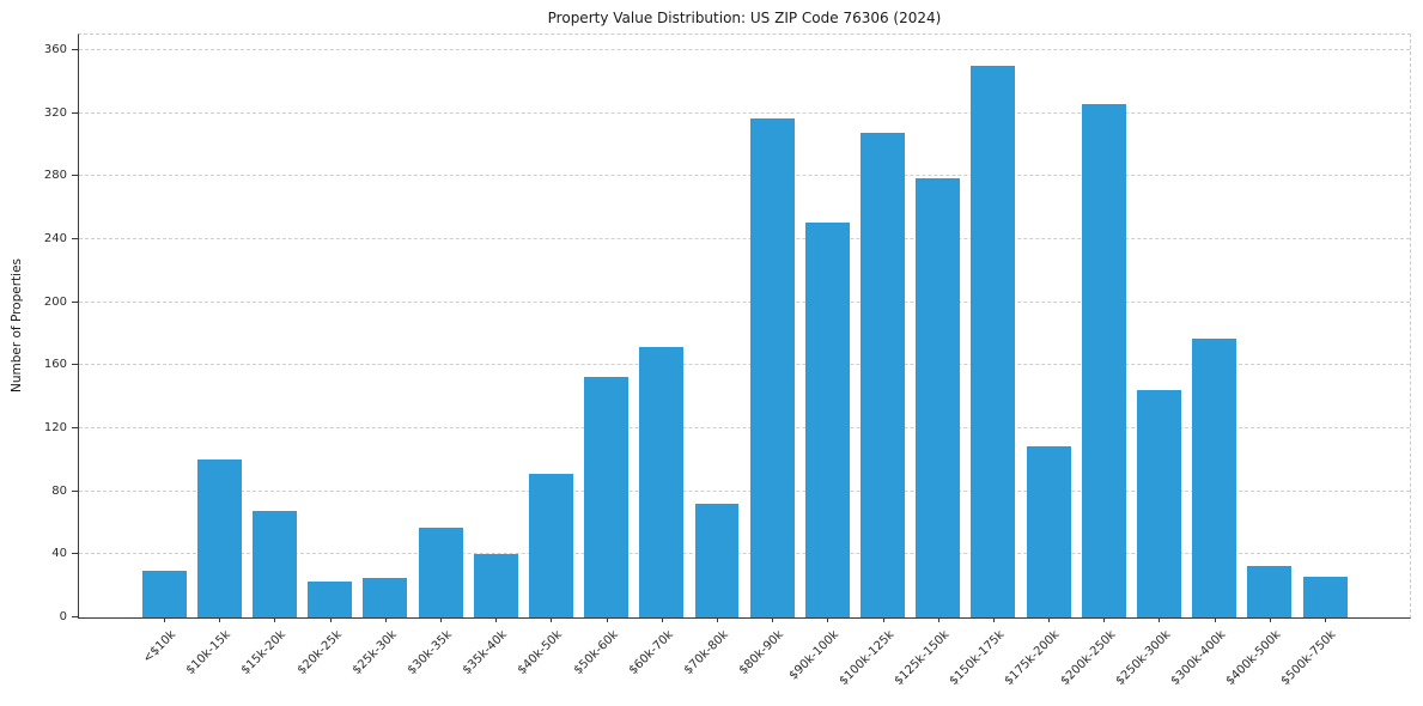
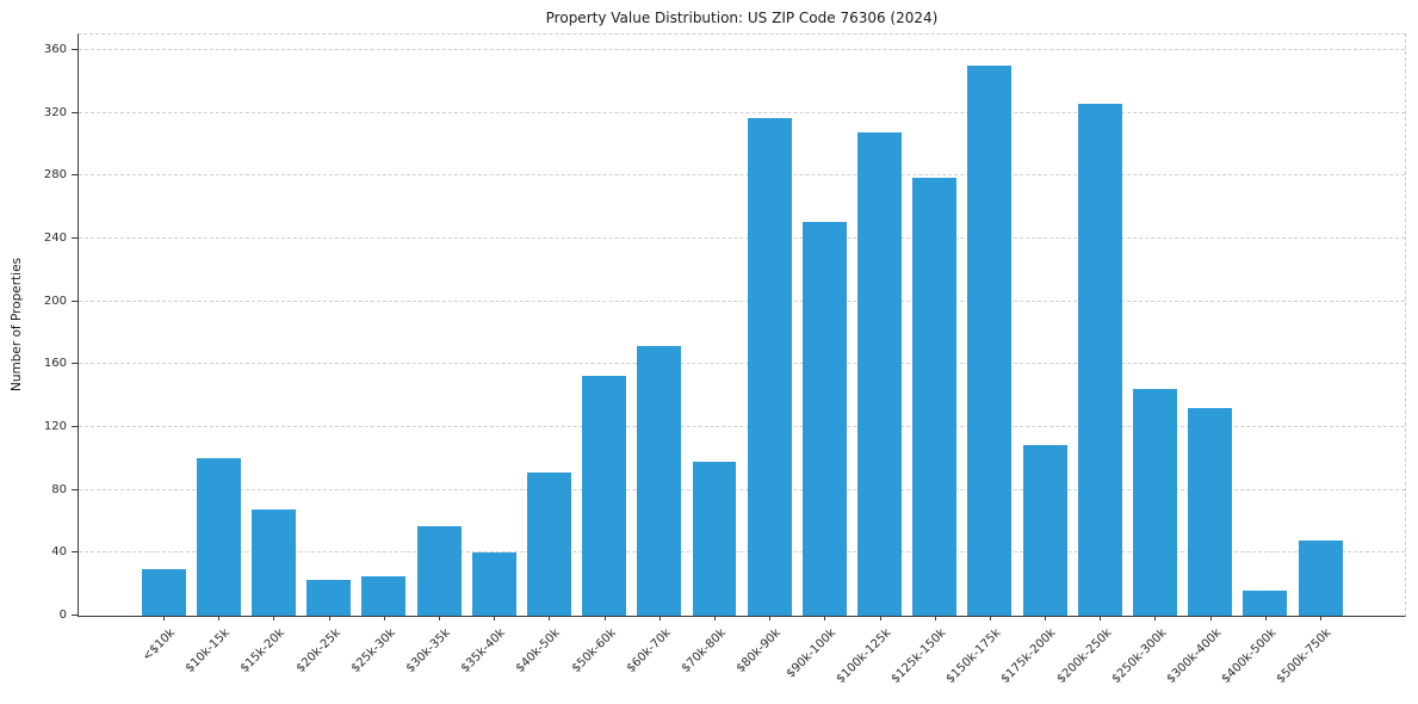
$70k-80k: 72 -> 98
$300k-400k: 177 -> 132
$400k-500k: 33 -> 16
$500k-750k: 26 -> 48
